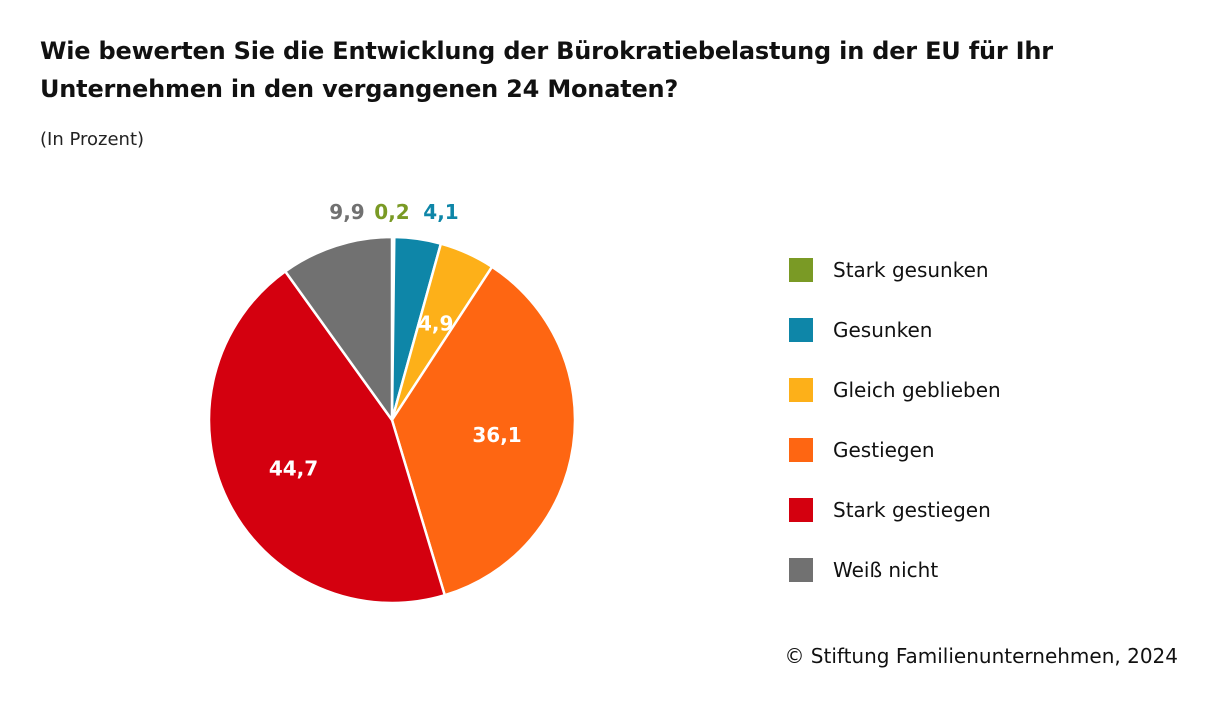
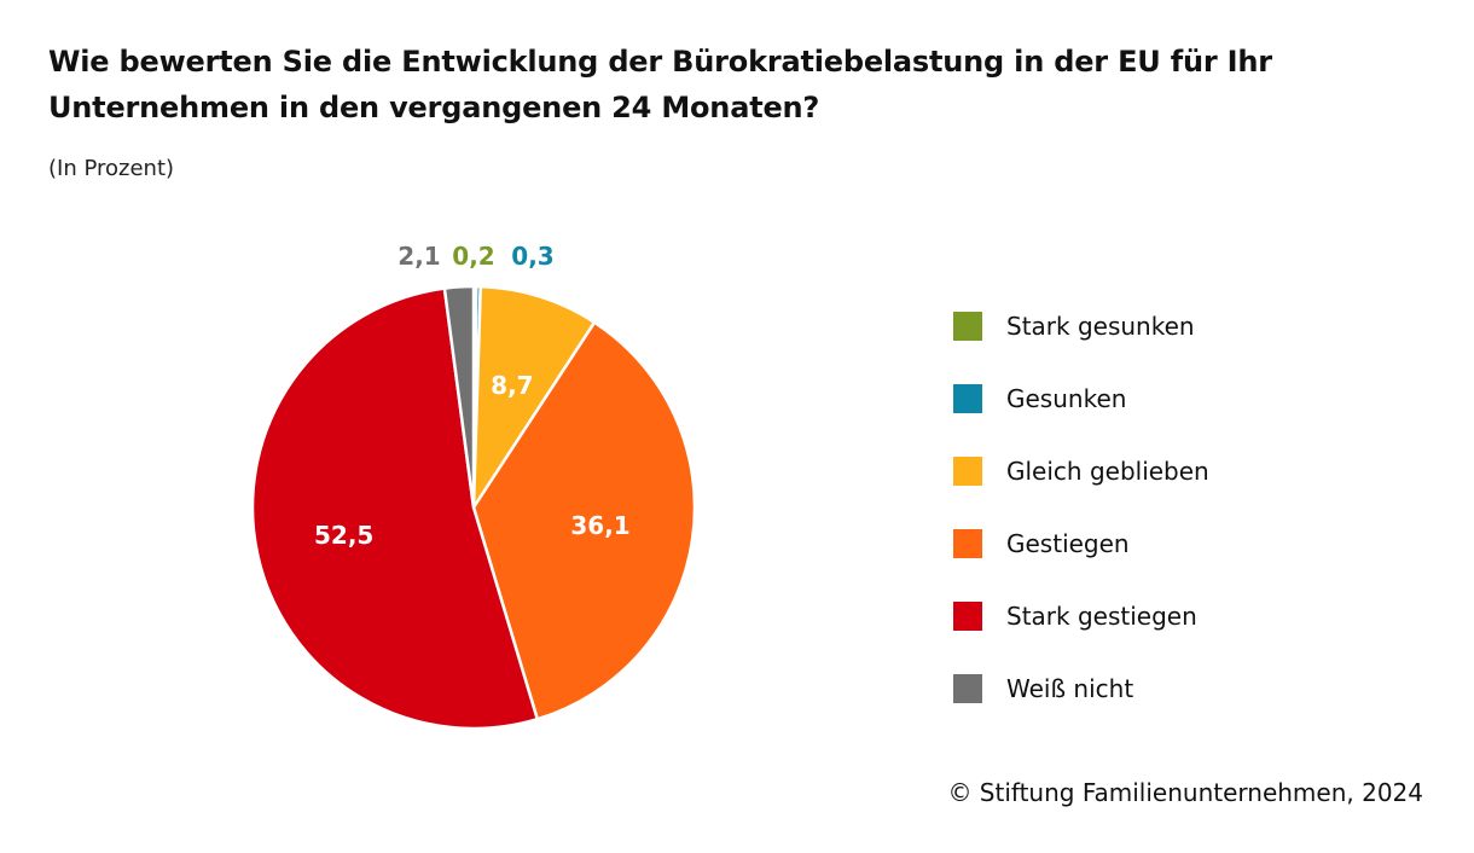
Gesunken: 4,1 -> 0,3
Gleich geblieben: 4,9 -> 8,7
Stark gestiegen: 44,7 -> 52,5
Weiß nicht: 9,9 -> 2,1
